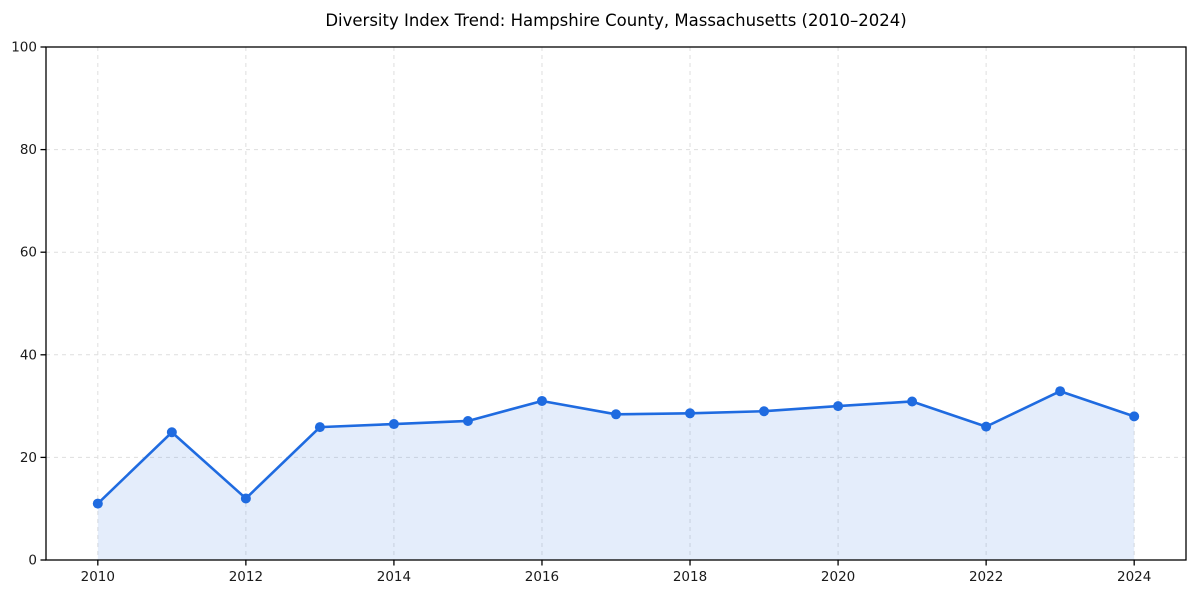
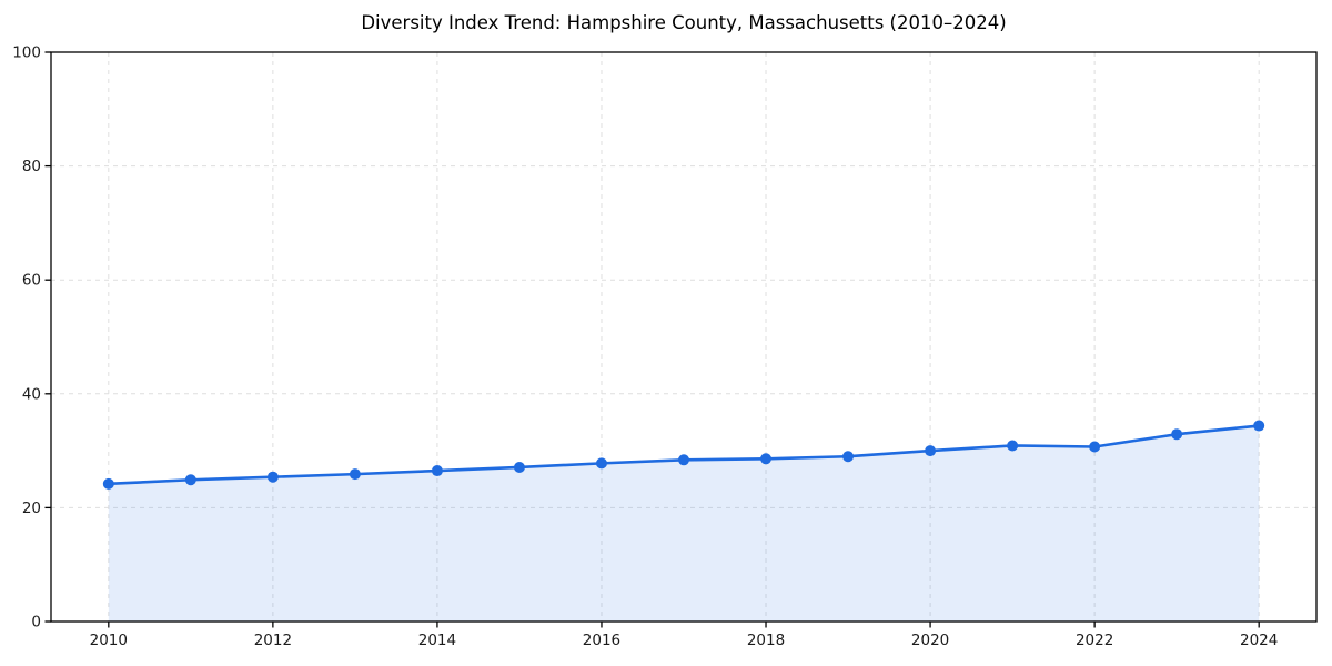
2010: 11 -> 24
2012: 12 -> 25
2016: 31 -> 28
2022: 26 -> 31
2024: 28 -> 34
